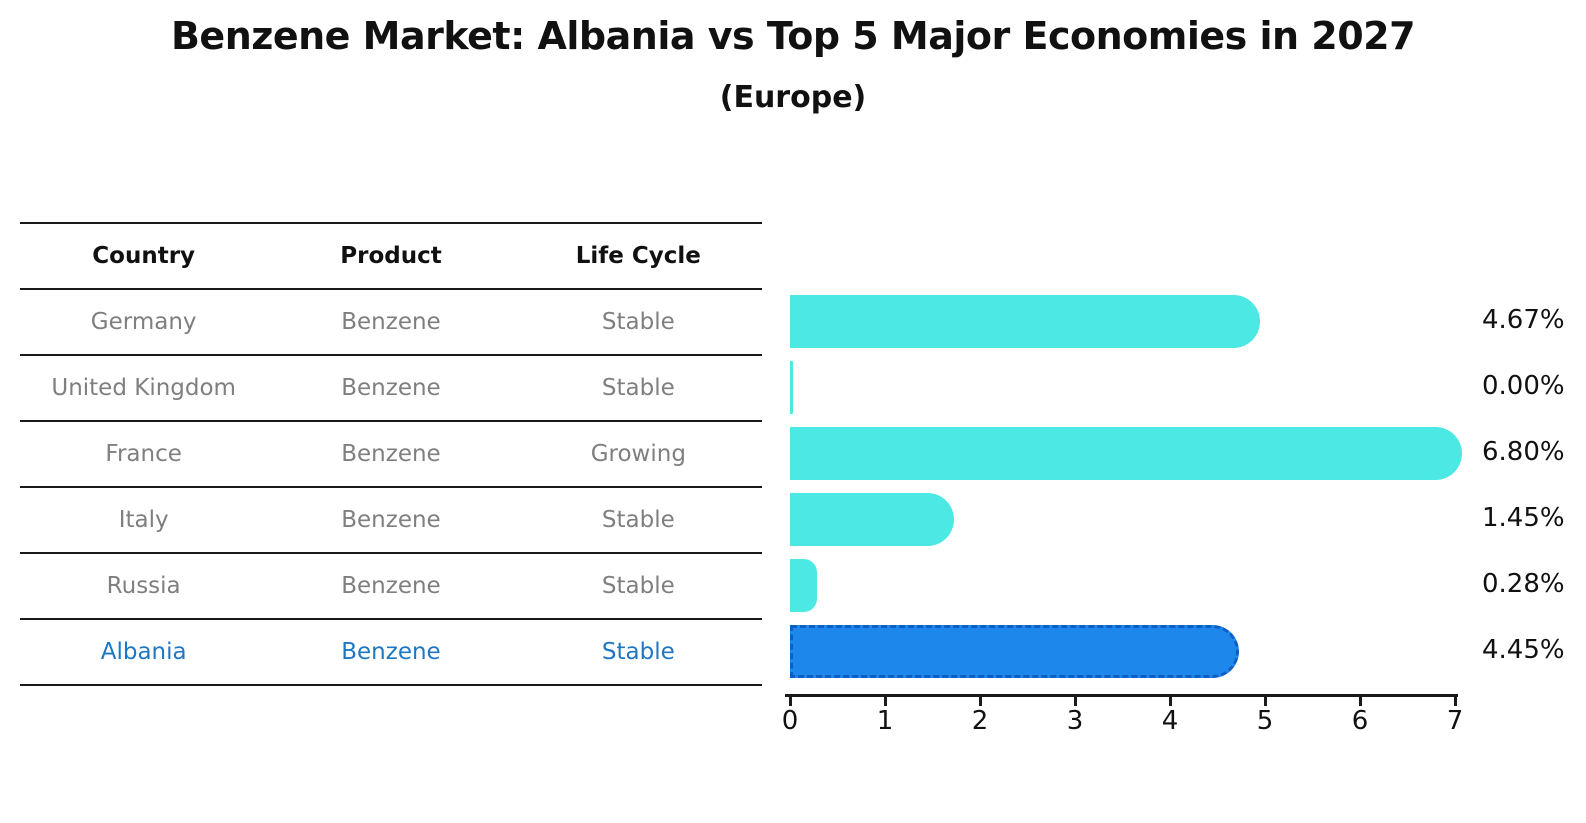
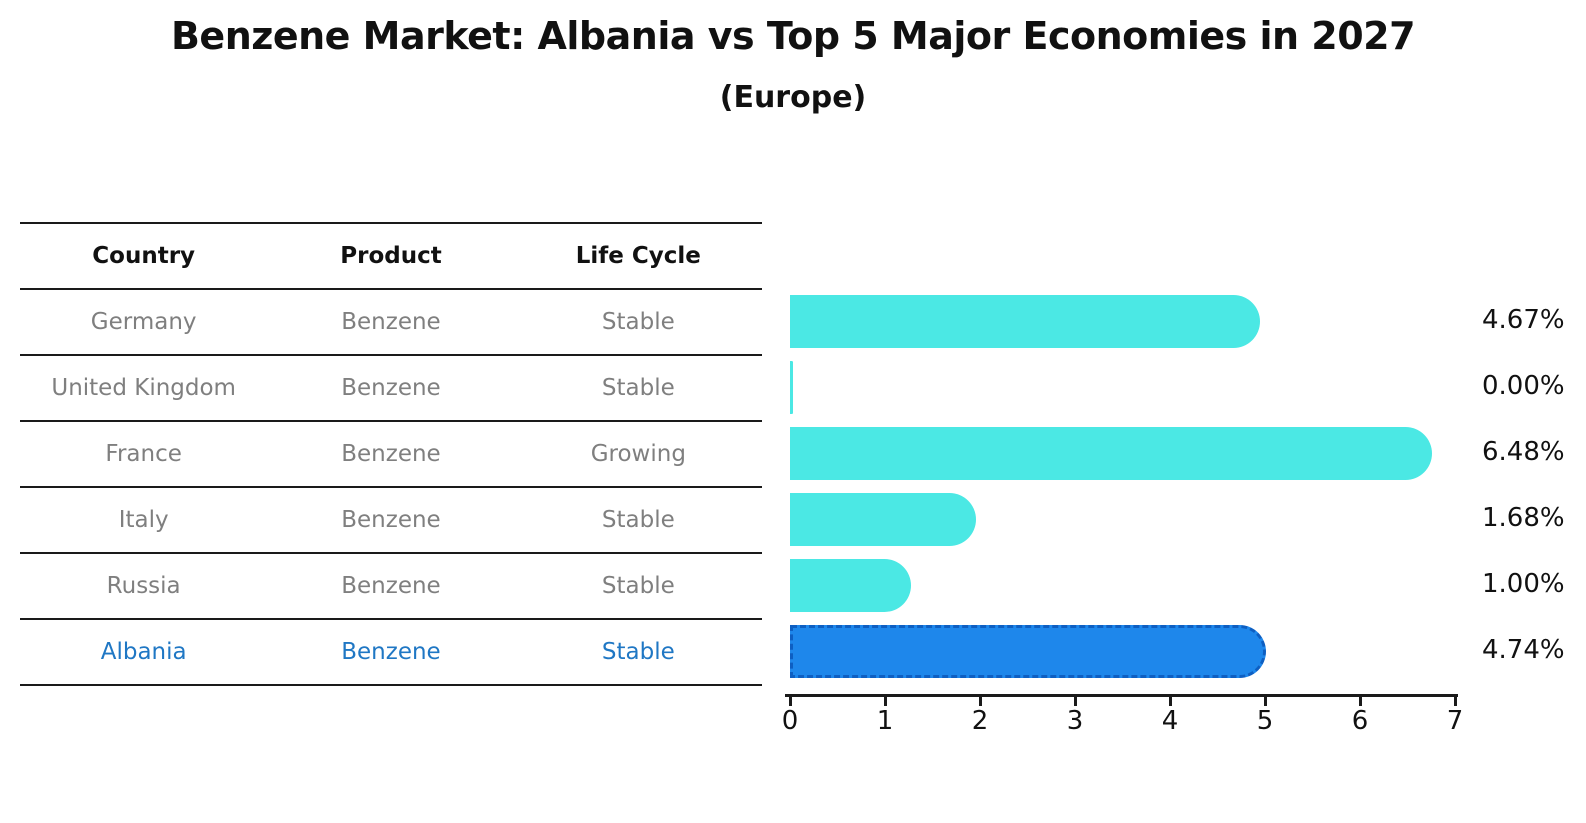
France: 6.80% -> 6.48%
Italy: 1.45% -> 1.68%
Russia: 0.28% -> 1.00%
Albania: 4.45% -> 4.74%
